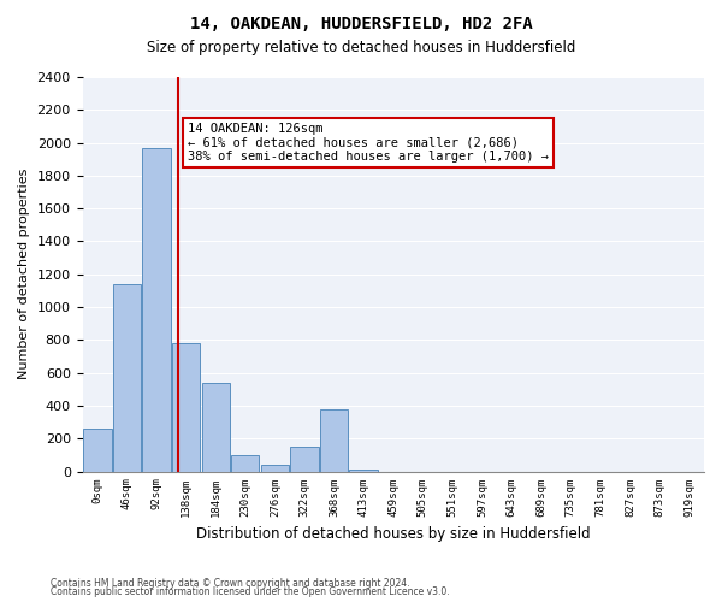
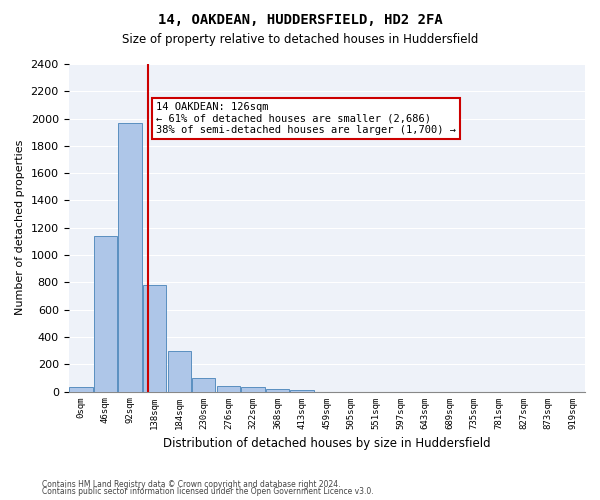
0sqm: 260 -> 30
184sqm: 540 -> 300
322sqm: 150 -> 30
368sqm: 380 -> 20
